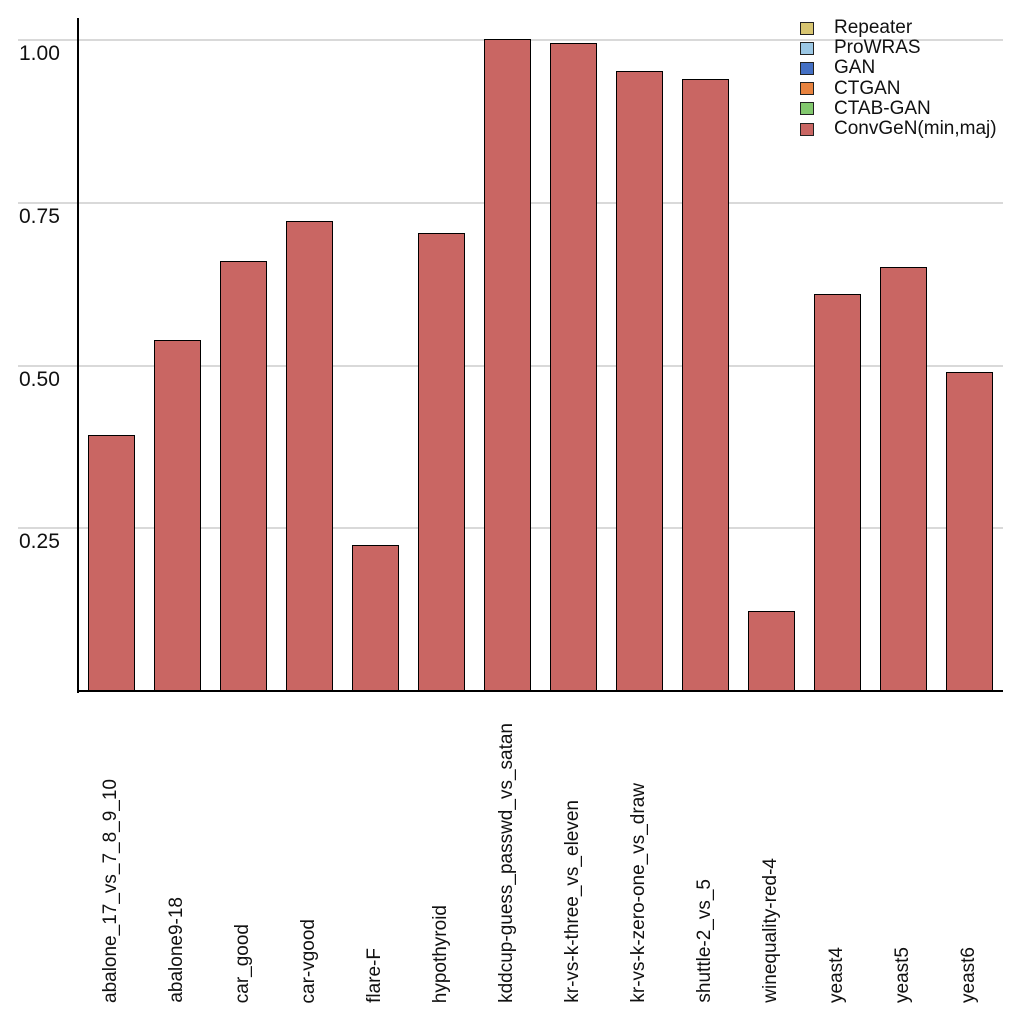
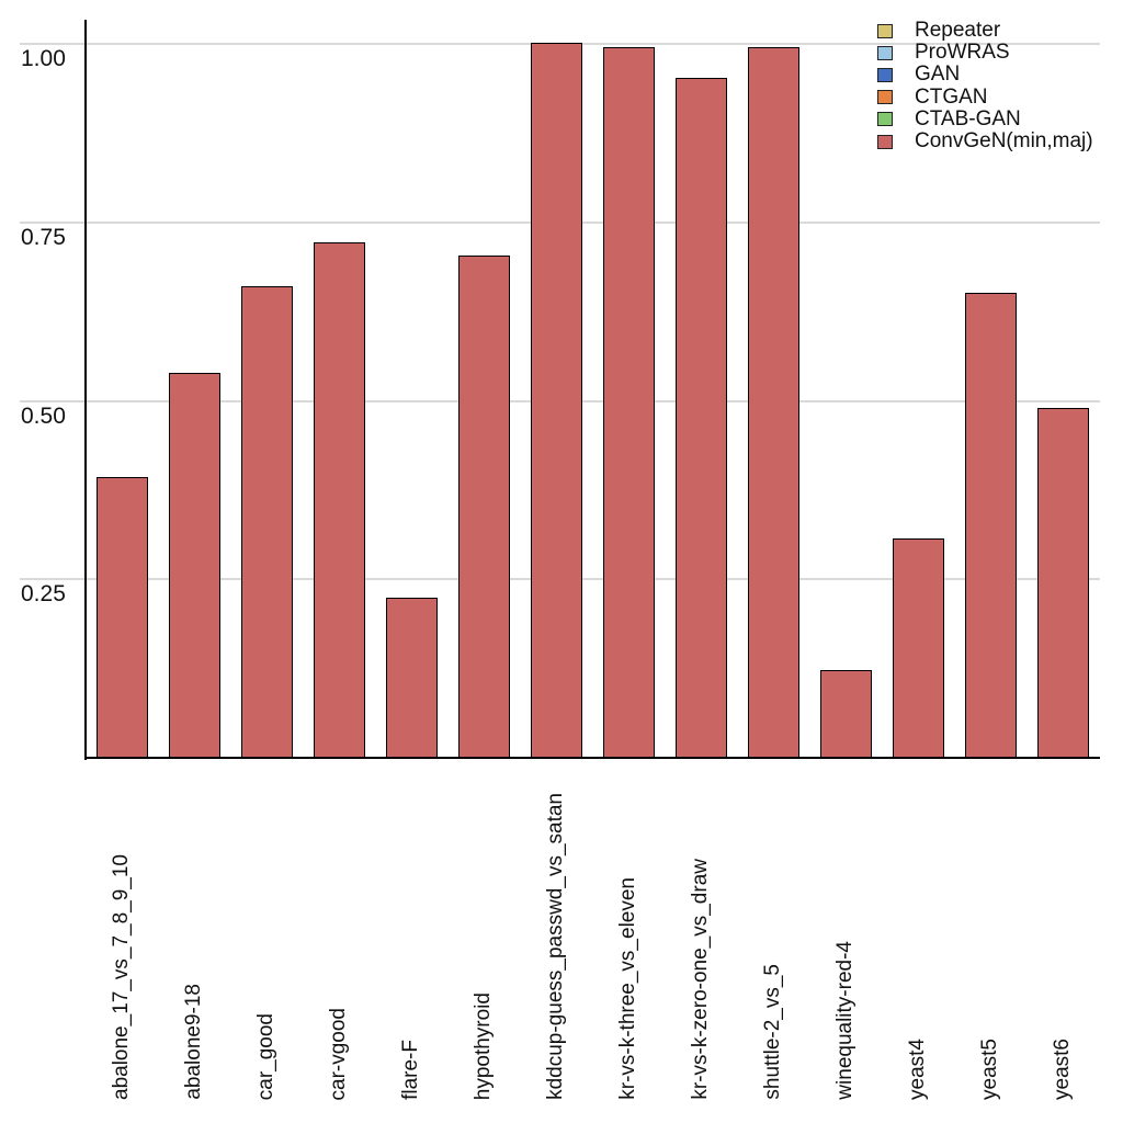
shuttle-2_vs_5: 0.94 -> 1.00
yeast4: 0.61 -> 0.31
